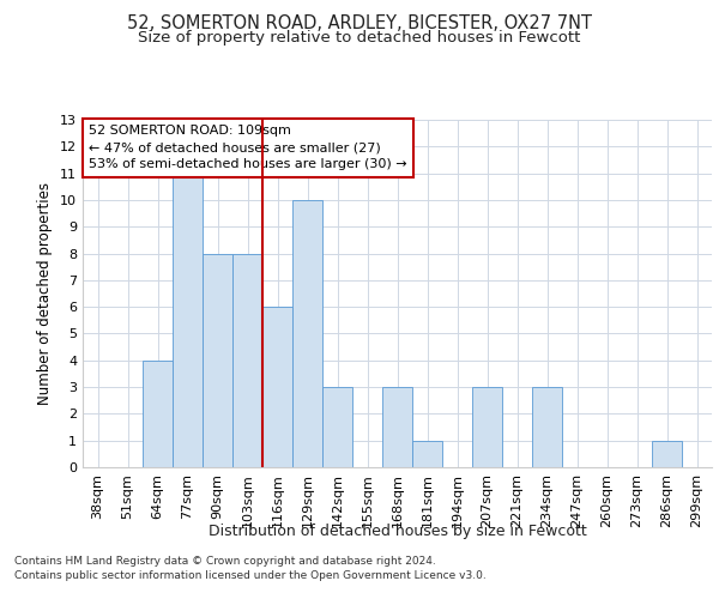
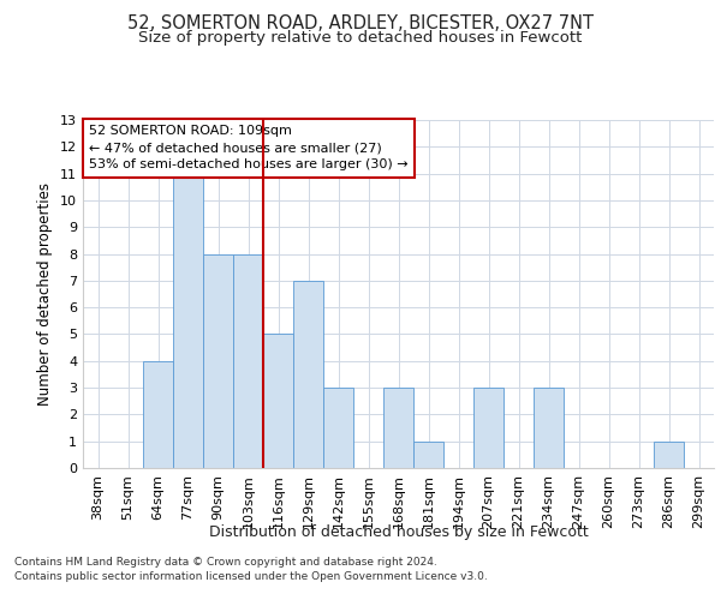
116sqm: 6 -> 5
129sqm: 10 -> 7
